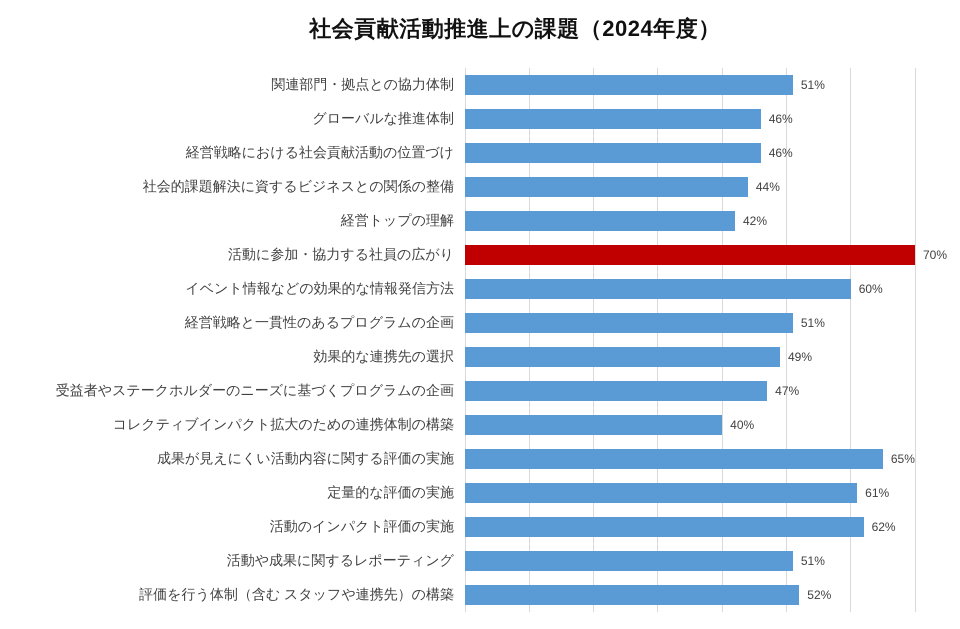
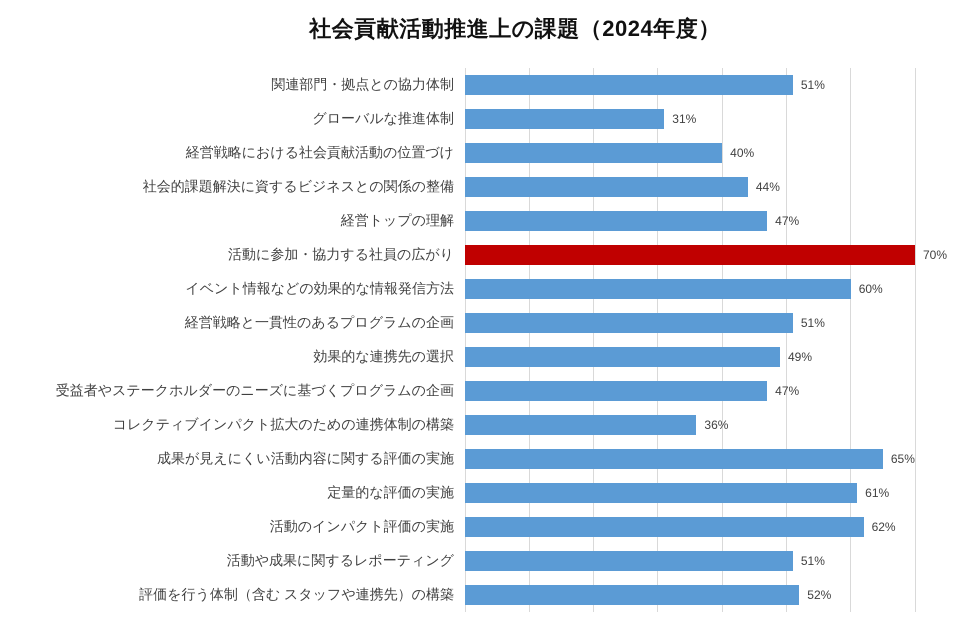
グローバルな推進体制: 46% -> 31%
経営戦略における社会貢献活動の位置づけ: 46% -> 40%
経営トップの理解: 42% -> 47%
コレクティブインパクト拡大のための連携体制の構築: 40% -> 36%
